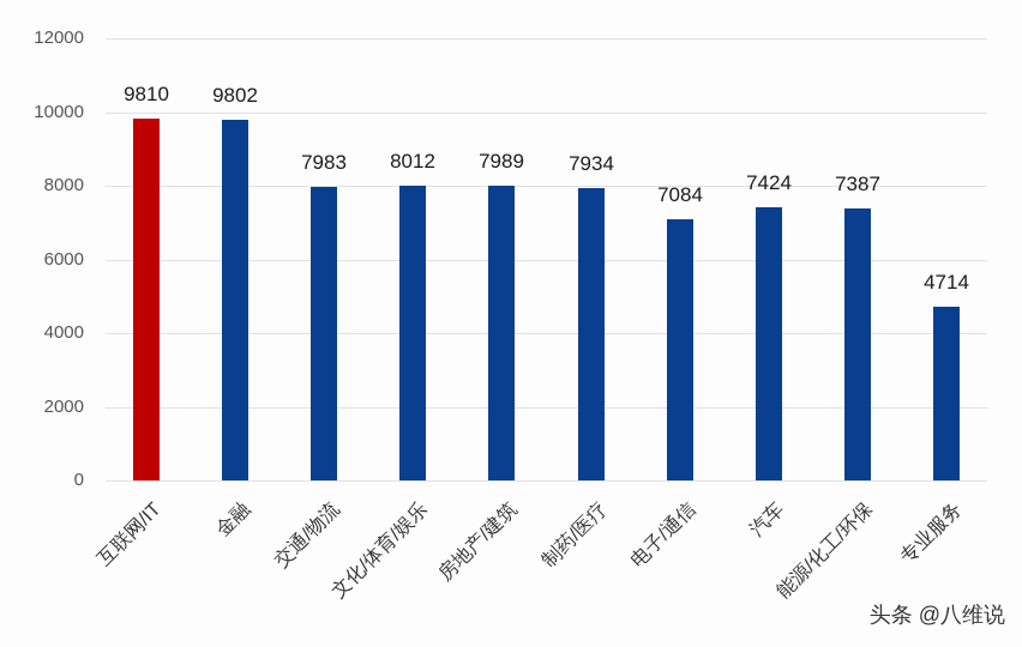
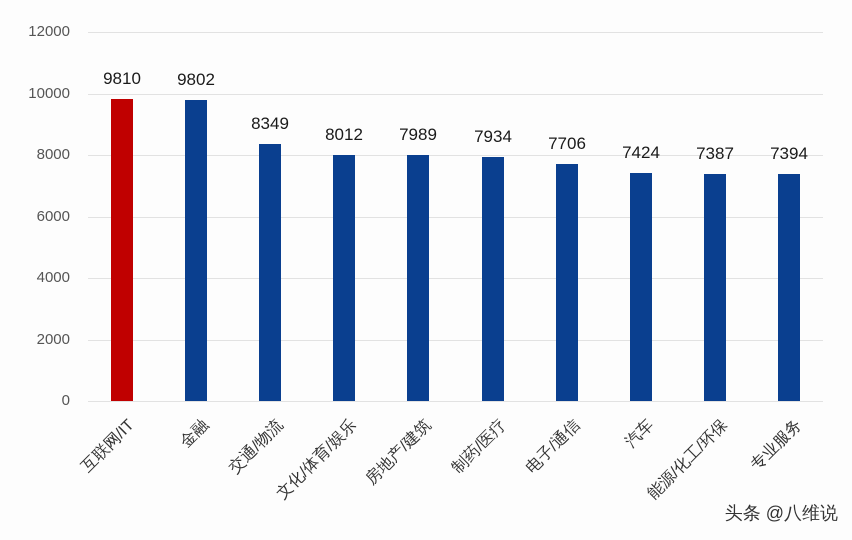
交通/物流: 7983 -> 8349
电子/通信: 7084 -> 7706
专业服务: 4714 -> 7394
